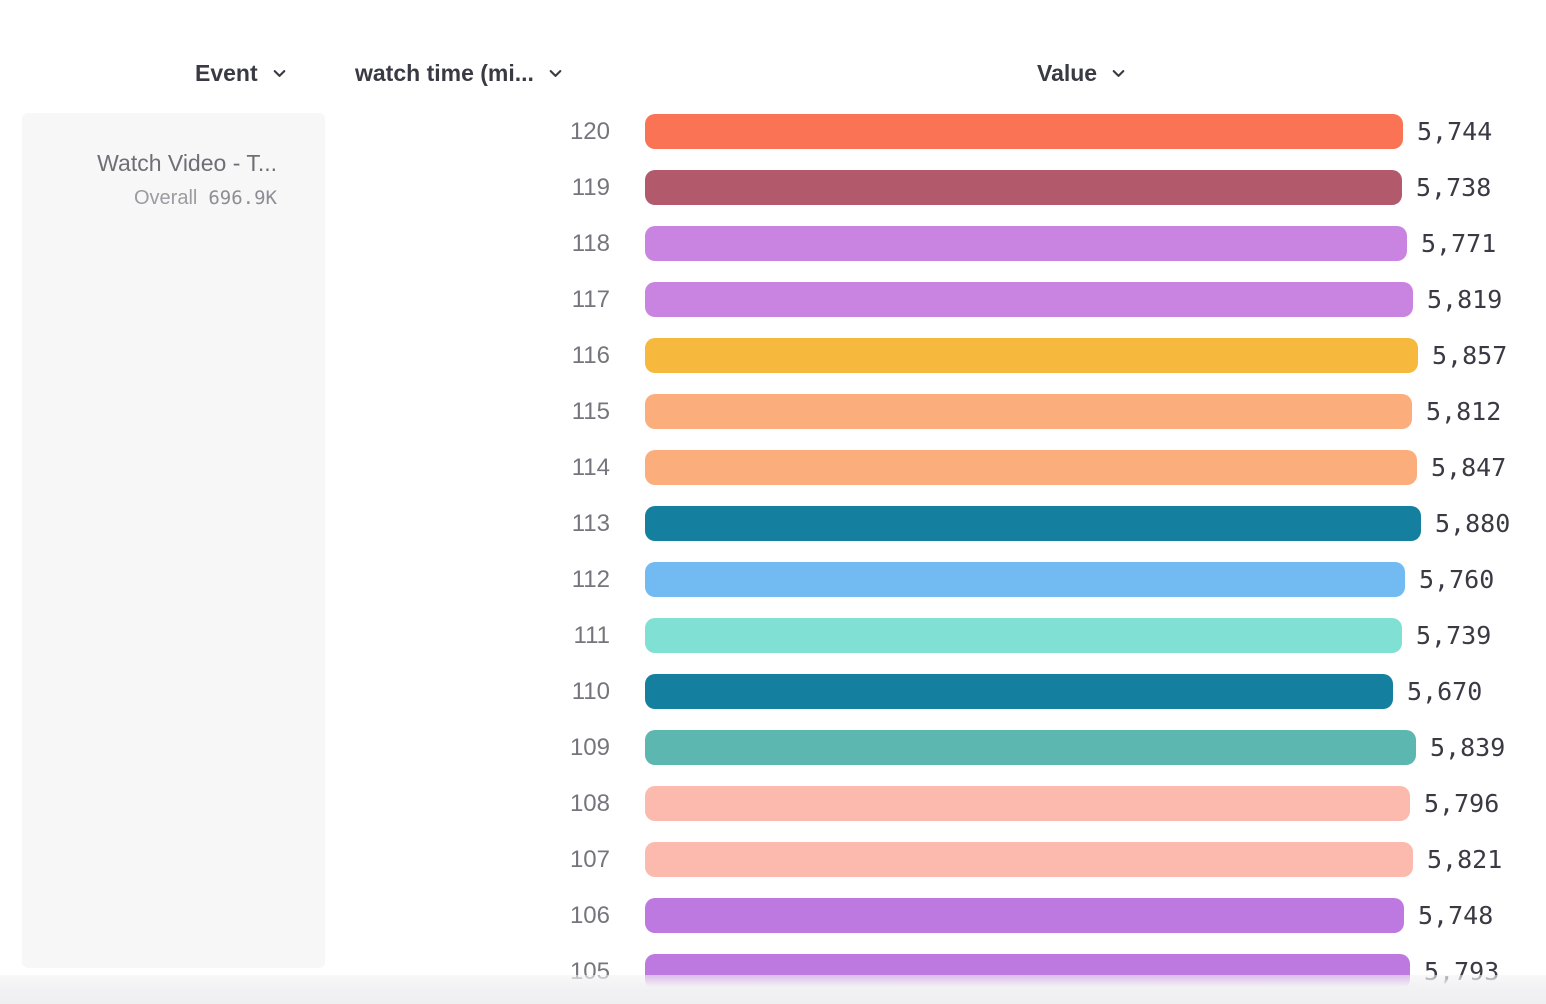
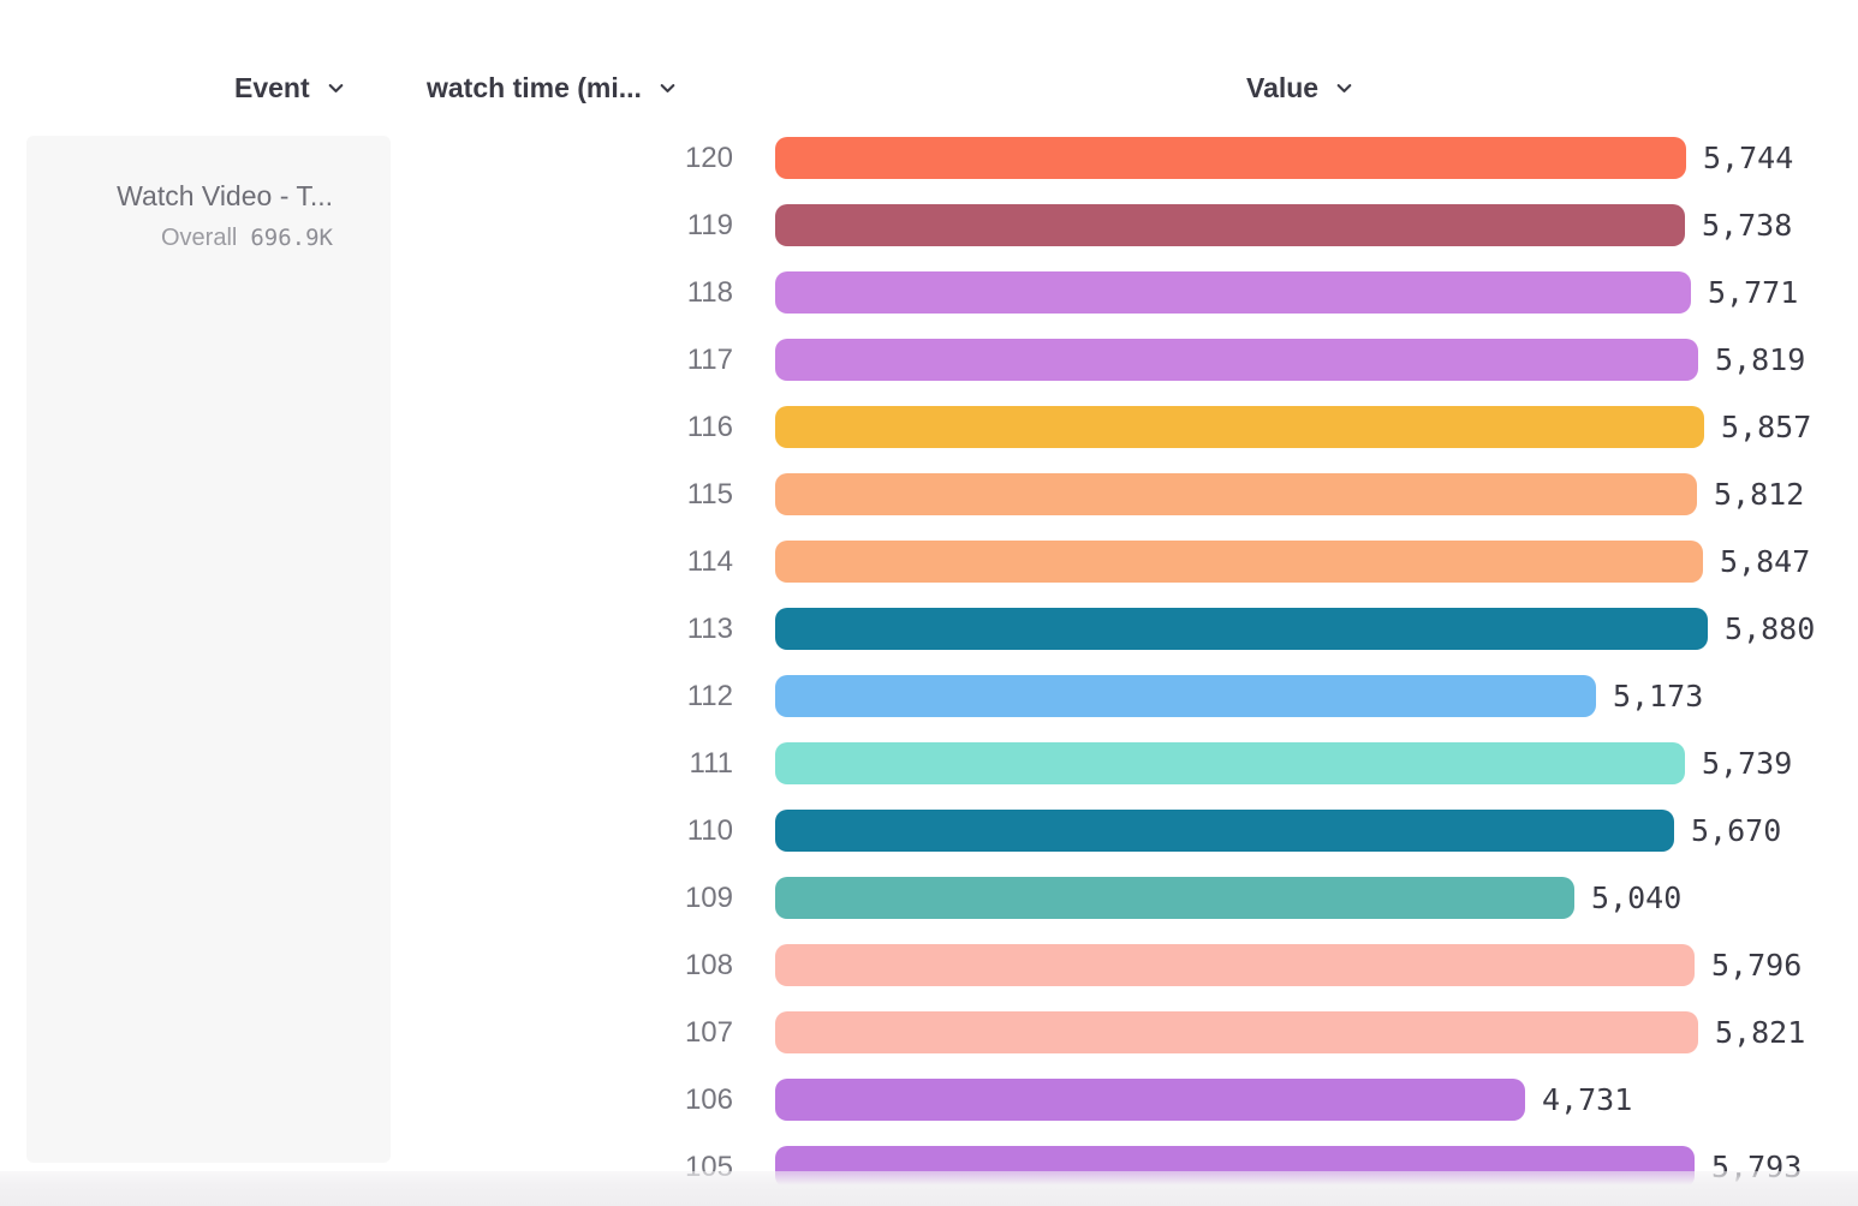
112: 5,760 -> 5,173
109: 5,839 -> 5,040
106: 5,748 -> 4,731
